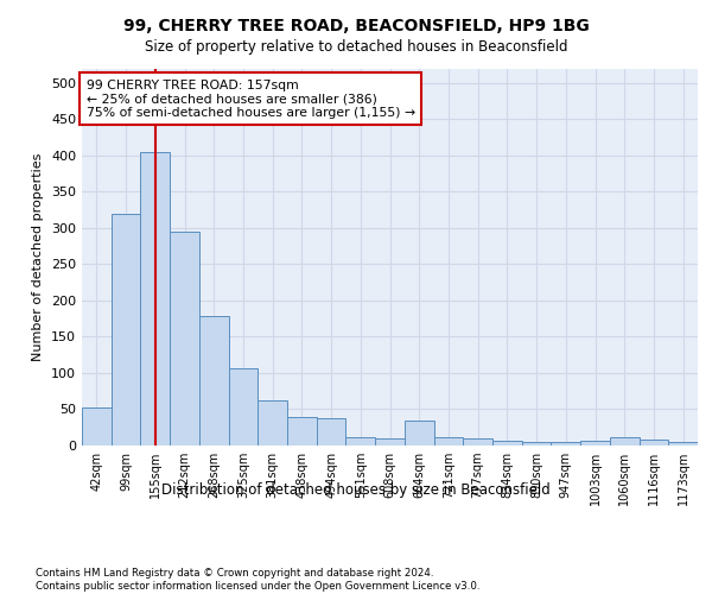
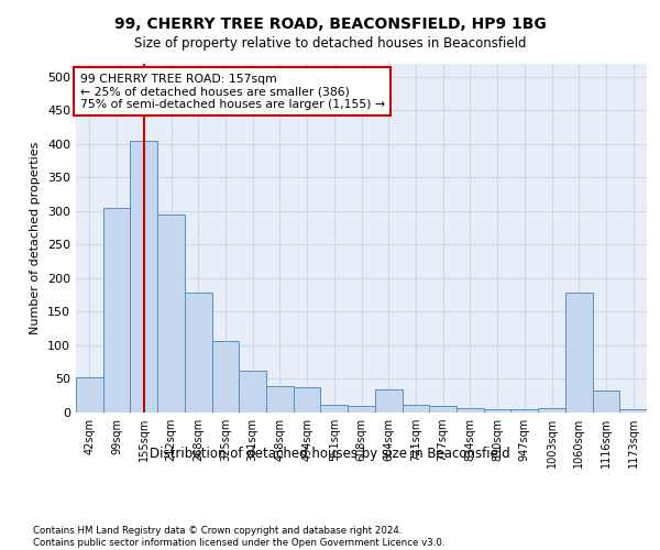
99sqm: 320 -> 304
1060sqm: 12 -> 178
1116sqm: 8 -> 32
